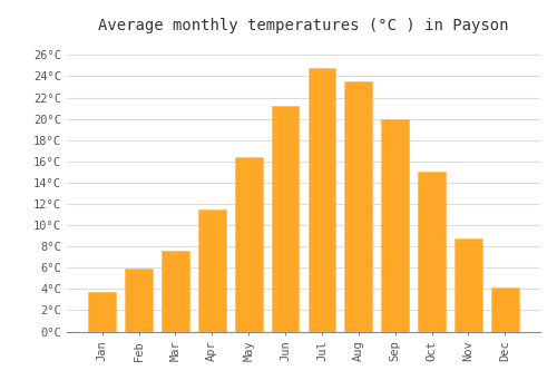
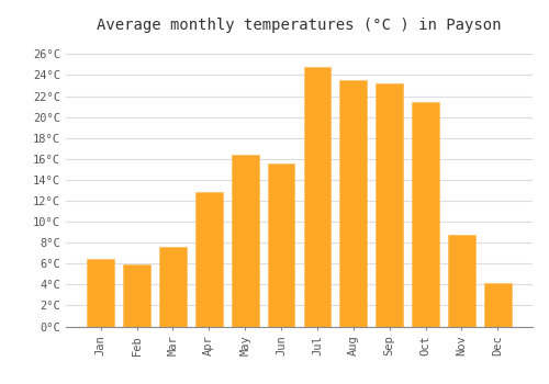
Jan: 3.7°C -> 6.4°C
Apr: 11.5°C -> 12.8°C
Jun: 21.2°C -> 15.6°C
Sep: 20.0°C -> 23.2°C
Oct: 15.0°C -> 21.4°C
